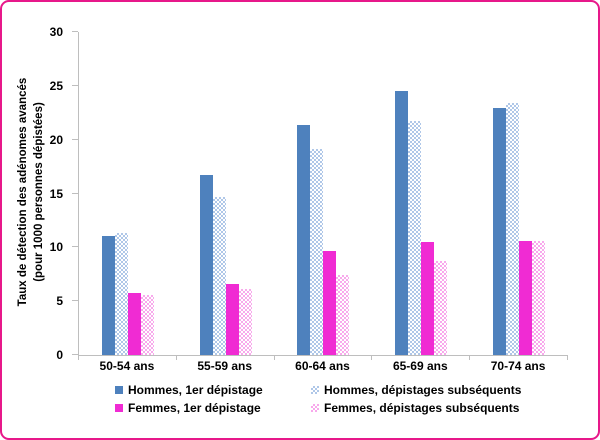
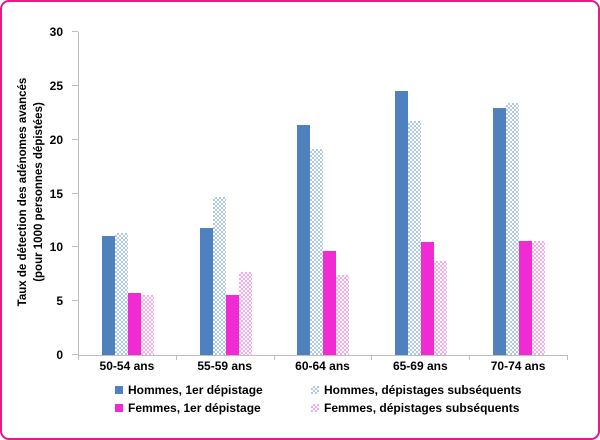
Hommes, 1er dépistage/55-59 ans: 16.7 -> 11.8
Femmes, 1er dépistage/55-59 ans: 6.6 -> 5.6
Femmes, dépistages subséquents/55-59 ans: 6.1 -> 7.7
